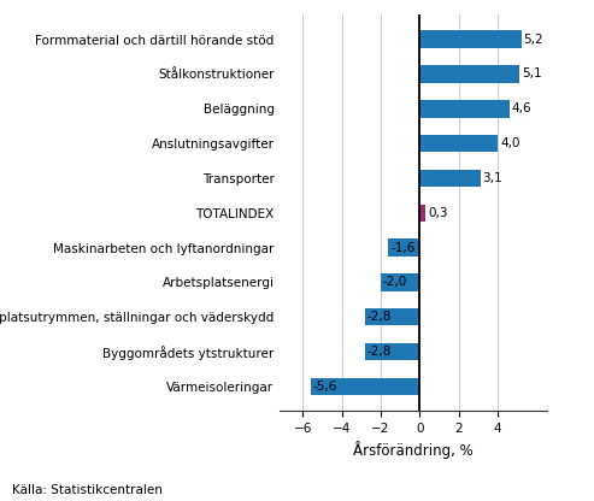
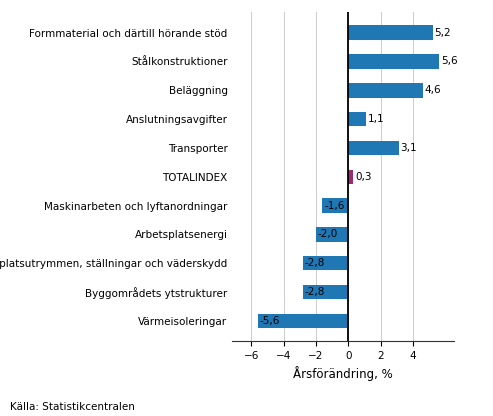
Stålkonstruktioner: 5,1 -> 5,6
Anslutningsavgifter: 4,0 -> 1,1
